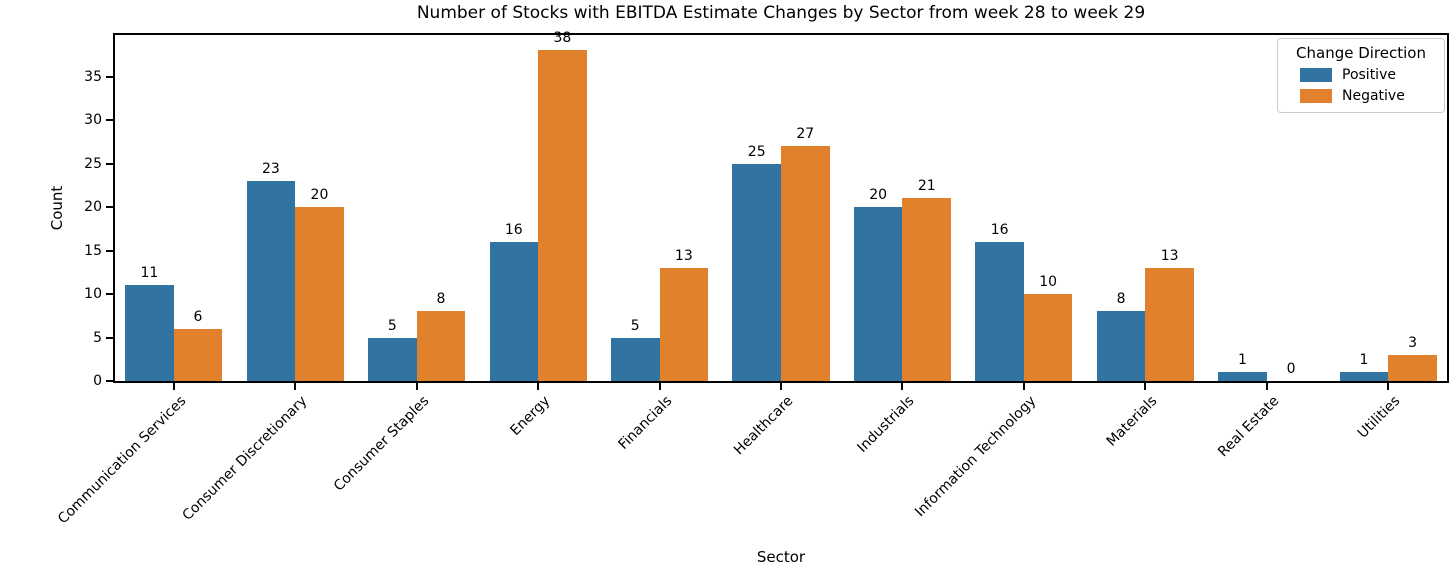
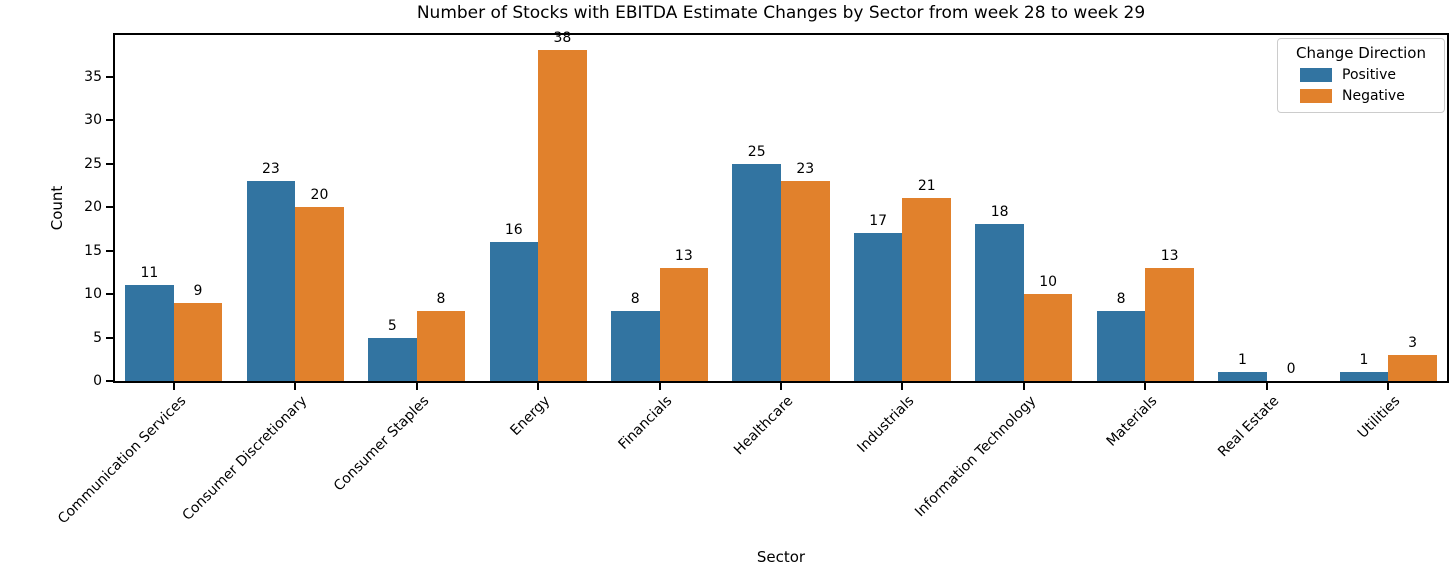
Negative/Communication Services: 6 -> 9
Positive/Financials: 5 -> 8
Negative/Healthcare: 27 -> 23
Positive/Industrials: 20 -> 17
Positive/Information Technology: 16 -> 18
